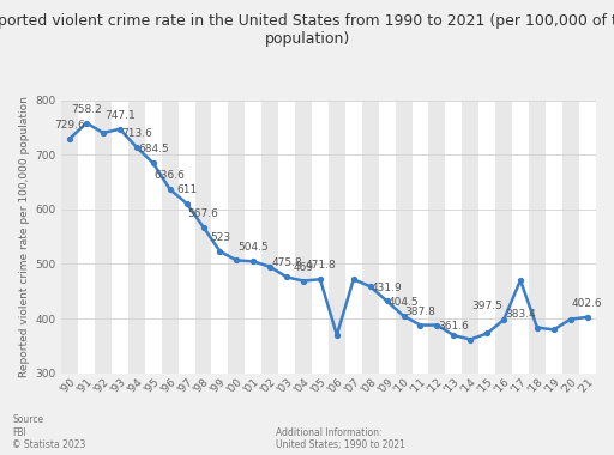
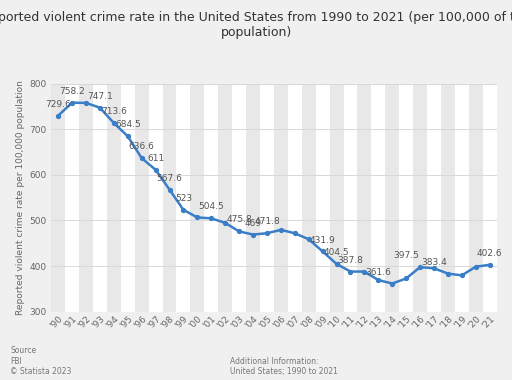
'92: 740 -> 758
'06: 370 -> 479
'17: 470 -> 395
